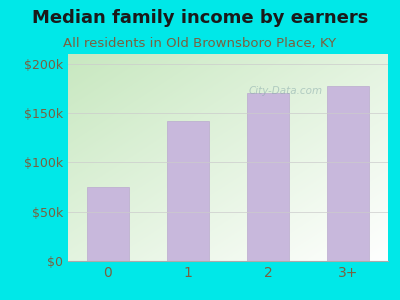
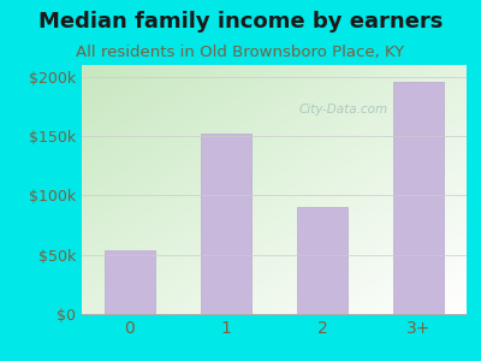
0: $75k -> $54k
1: $142k -> $152k
2: $170k -> $90k
3+: $178k -> $196k
